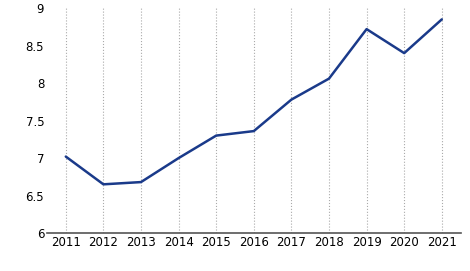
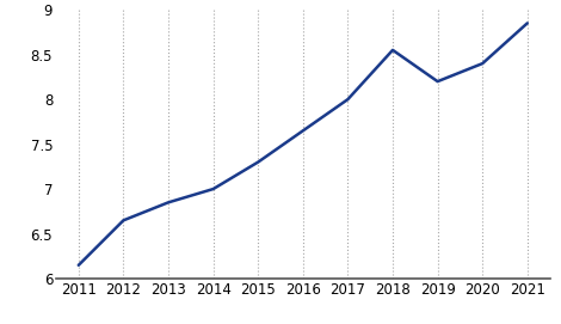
2011: 7.02 -> 6.15
2013: 6.68 -> 6.85
2016: 7.36 -> 7.65
2017: 7.78 -> 8.00
2018: 8.06 -> 8.55
2019: 8.72 -> 8.20
